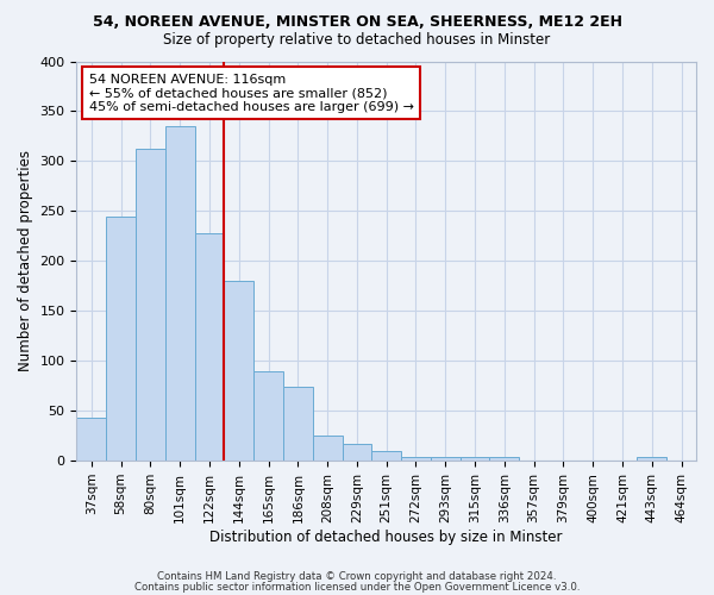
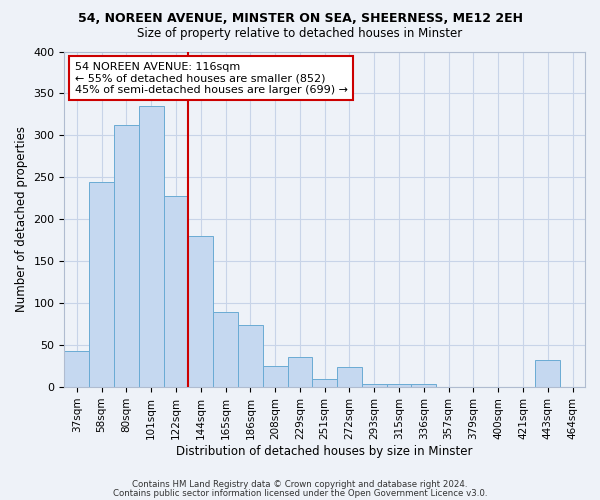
229sqm: 17 -> 36
272sqm: 4 -> 24
443sqm: 4 -> 32
